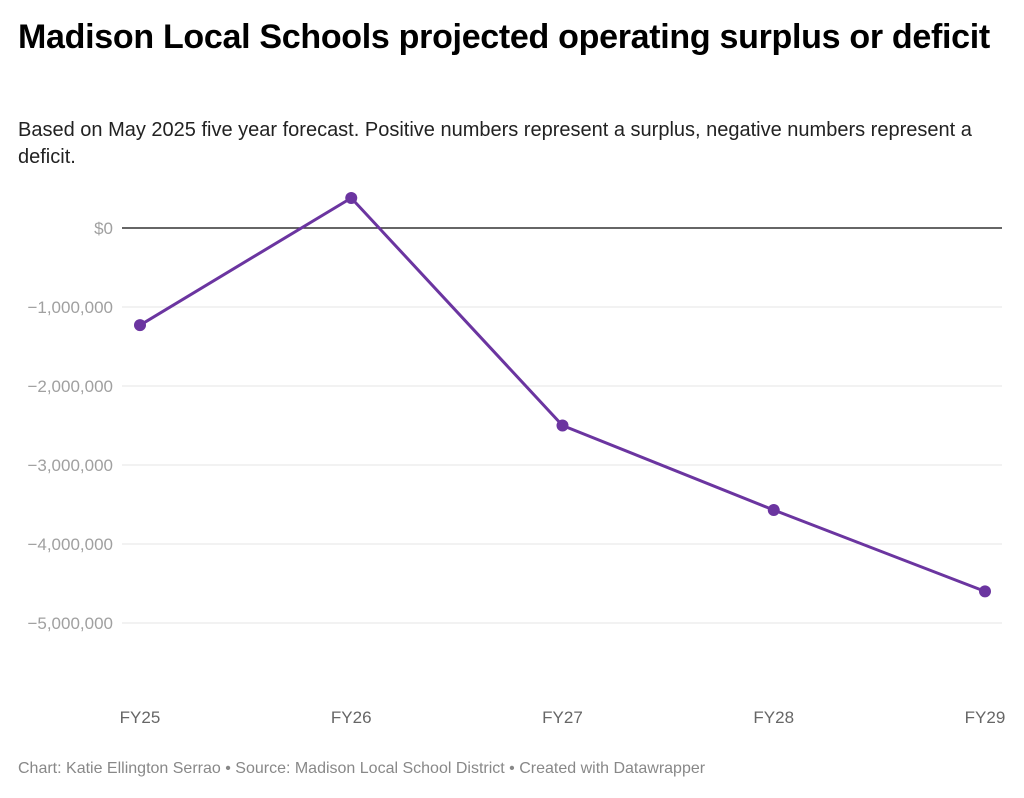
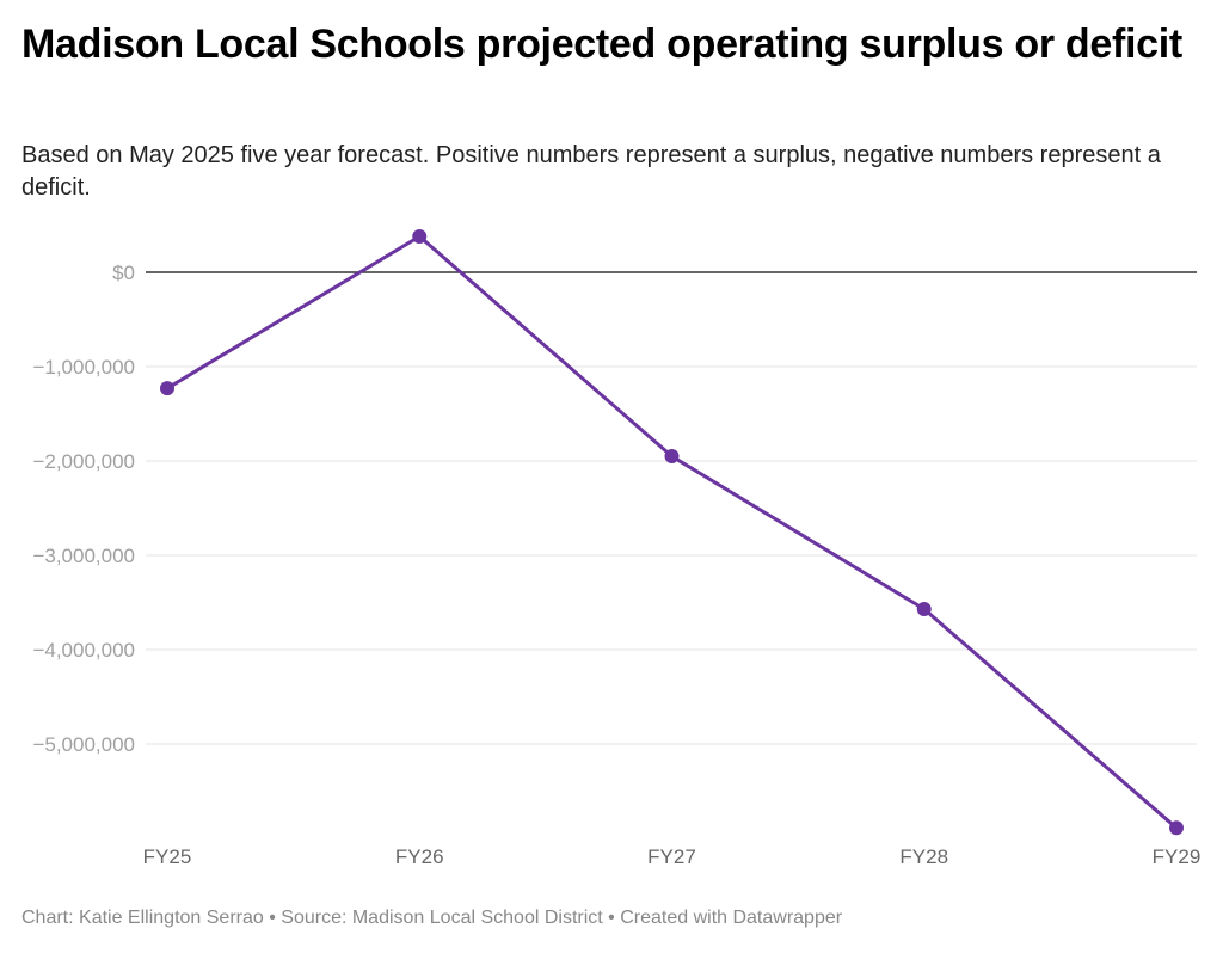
FY27: -$2500000 -> -$2000000
FY29: -$4600000 -> -$5900000
